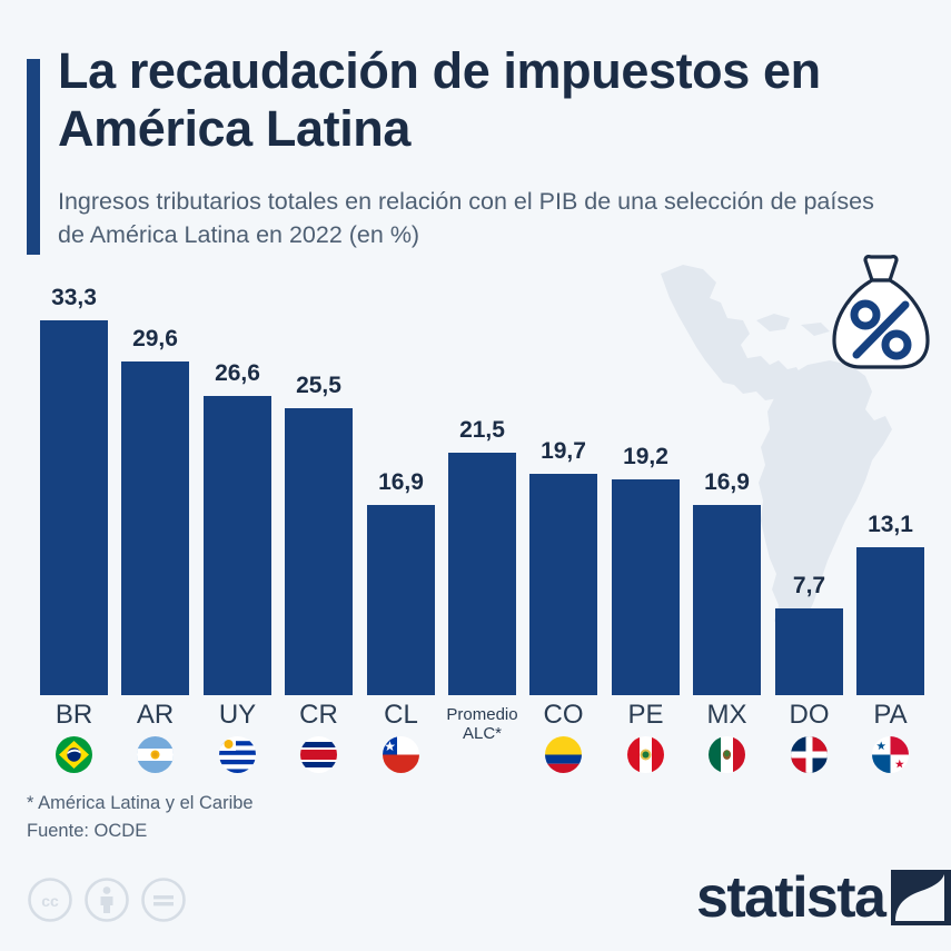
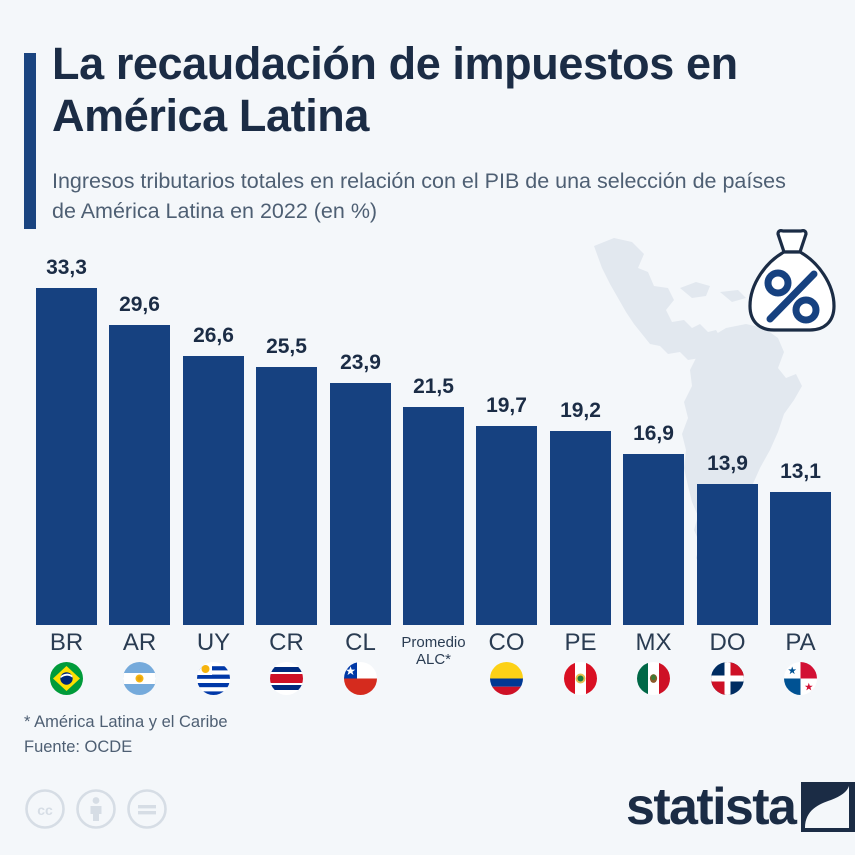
CL: 16,9 -> 23,9
DO: 7,7 -> 13,9
